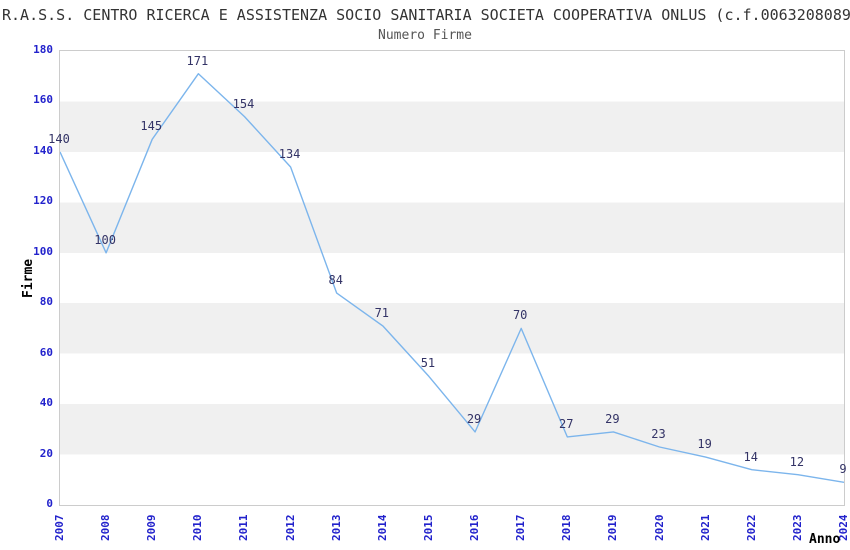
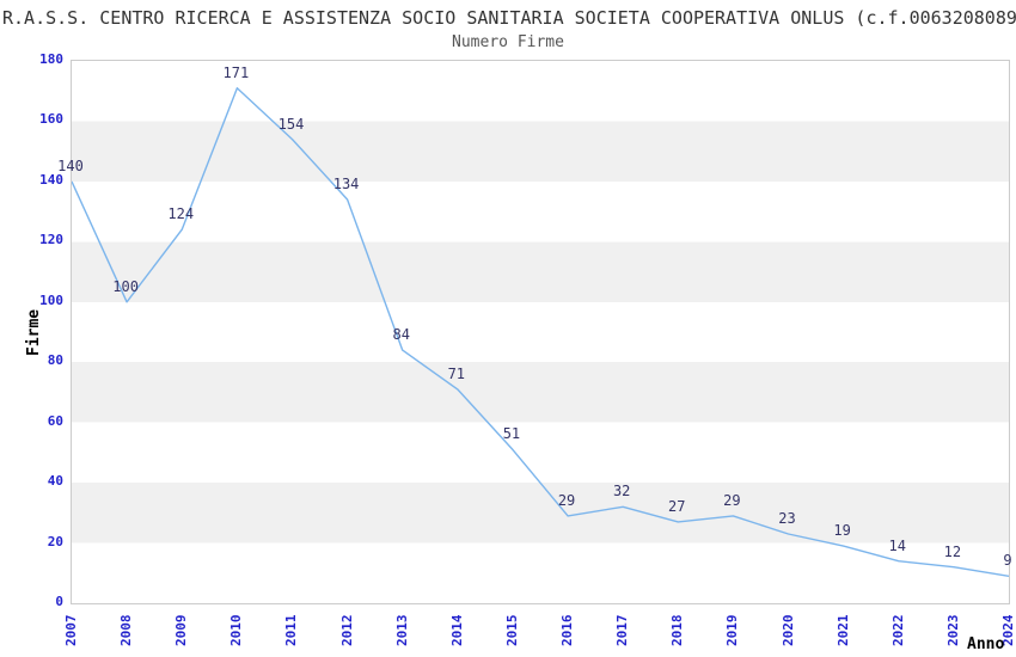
2009: 145 -> 124
2017: 70 -> 32
